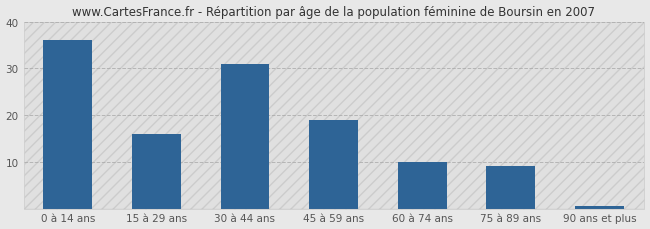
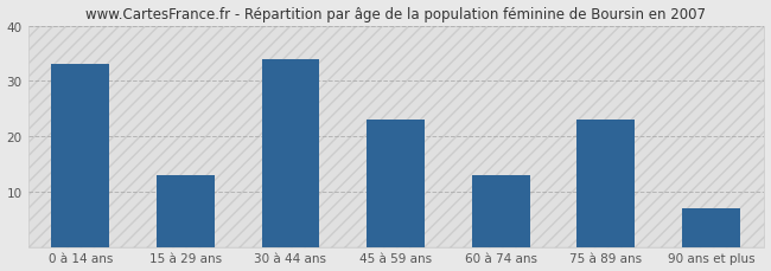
0 à 14 ans: 36.0 -> 33.0
15 à 29 ans: 16.0 -> 13.0
30 à 44 ans: 31.0 -> 34.0
45 à 59 ans: 19.0 -> 23.0
60 à 74 ans: 10.0 -> 13.0
75 à 89 ans: 9.0 -> 23.0
90 ans et plus: 0.5 -> 7.0
